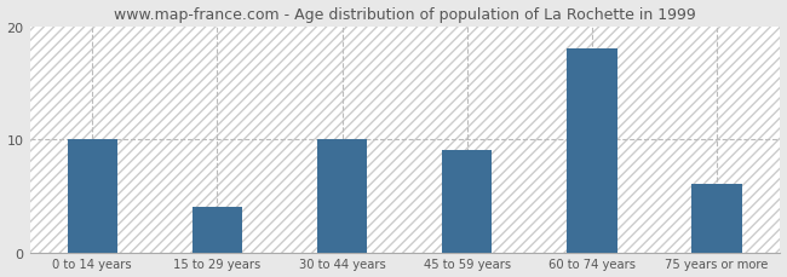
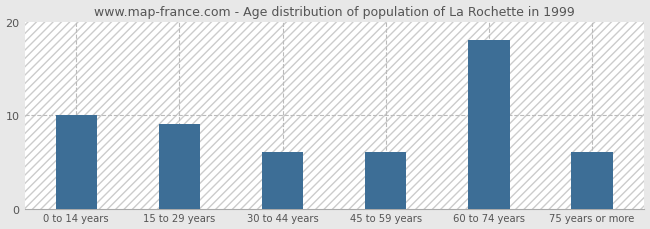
15 to 29 years: 4 -> 9
30 to 44 years: 10 -> 6
45 to 59 years: 9 -> 6
